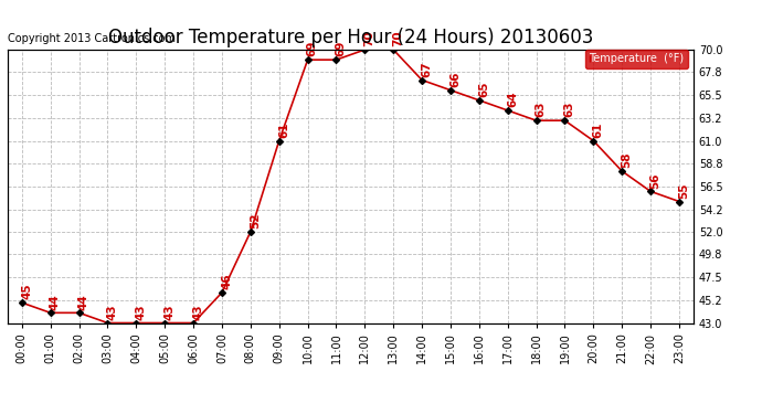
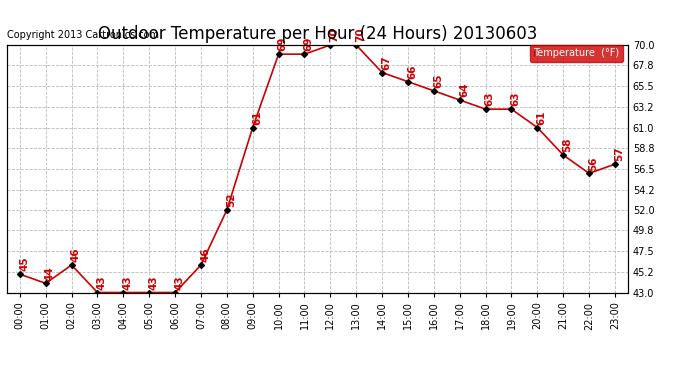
02:00: 44 -> 46
23:00: 55 -> 57
